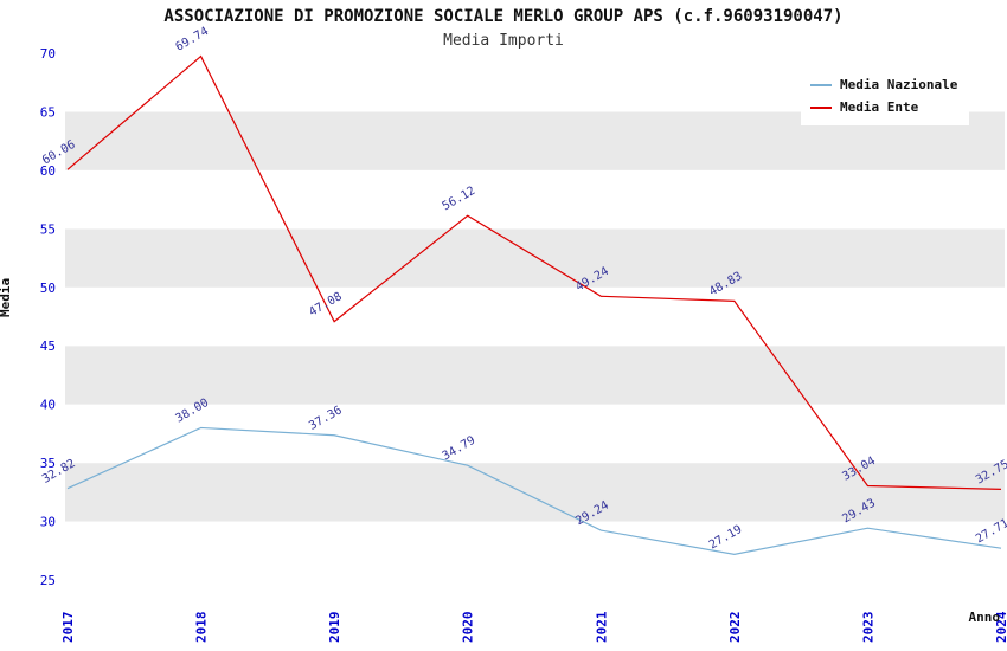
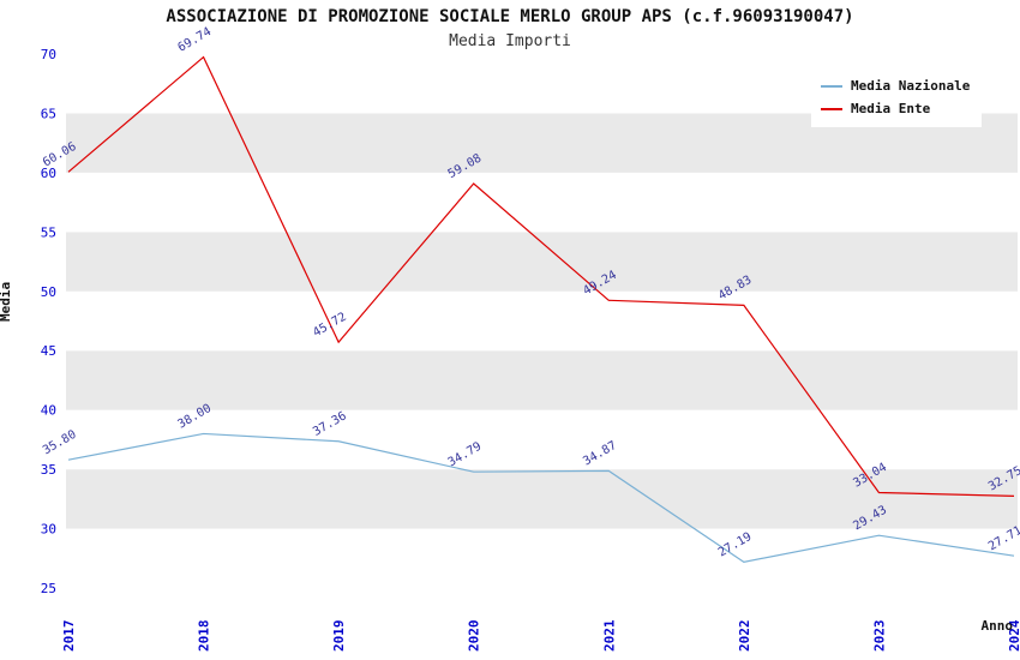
Media Nazionale/2017: 32.82 -> 35.80
Media Ente/2019: 47.08 -> 45.72
Media Ente/2020: 56.12 -> 59.08
Media Nazionale/2021: 29.24 -> 34.87
